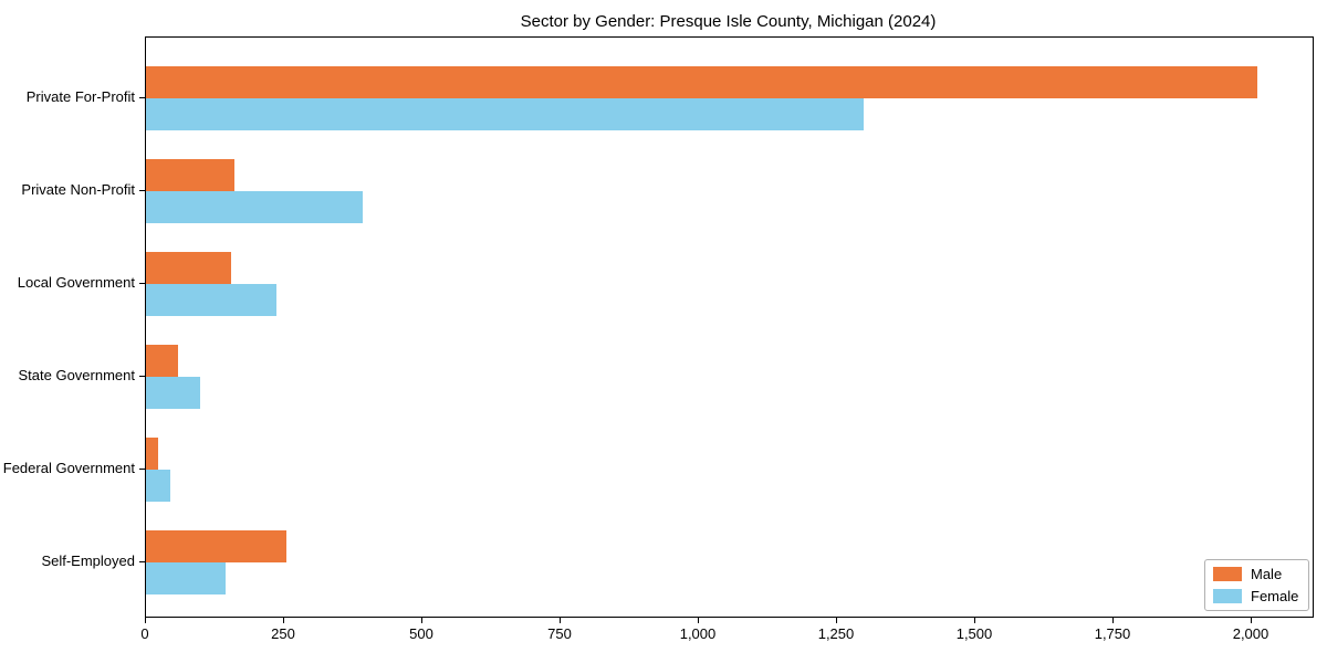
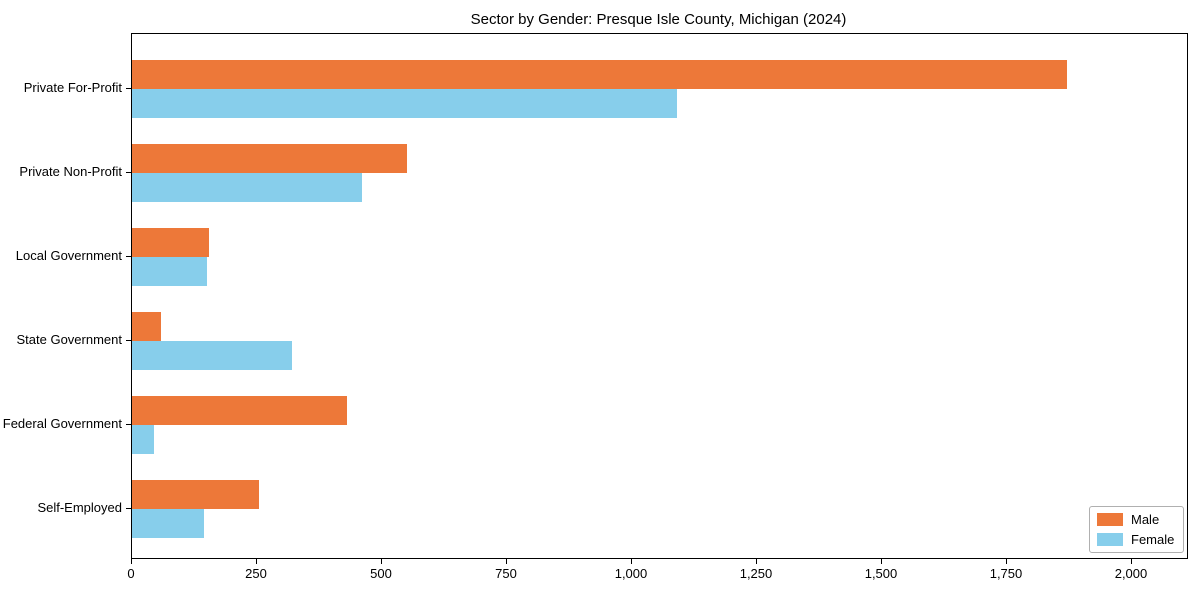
Male/Private For-Profit: 2010 -> 1870
Female/Private For-Profit: 1300 -> 1090
Male/Private Non-Profit: 160 -> 550
Female/Private Non-Profit: 390 -> 460
Female/Local Government: 240 -> 150
Female/State Government: 100 -> 320
Male/Federal Government: 20 -> 430
